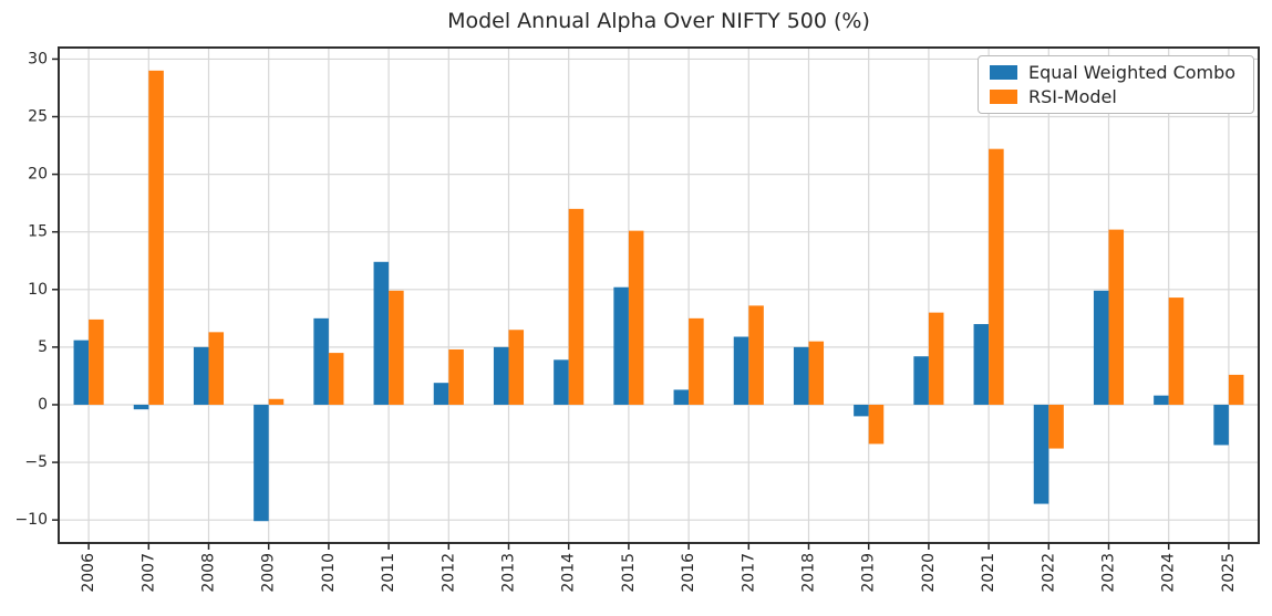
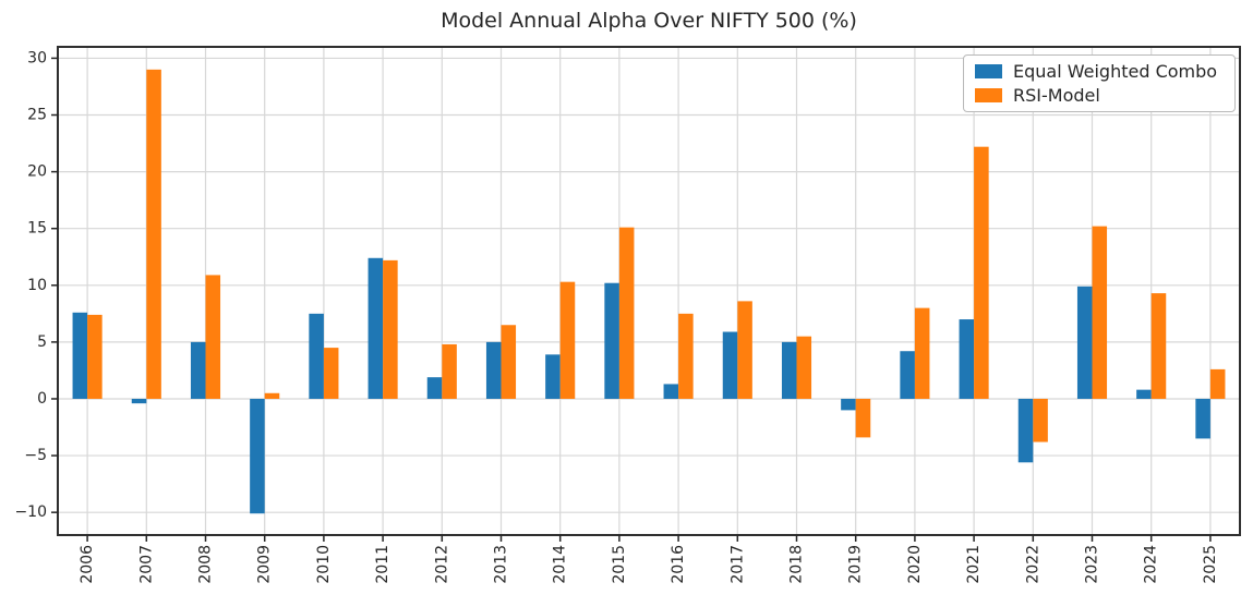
Equal Weighted Combo/2006: 5.6 -> 7.6
RSI-Model/2008: 6.3 -> 10.9
RSI-Model/2011: 9.9 -> 12.2
RSI-Model/2014: 17.0 -> 10.3
Equal Weighted Combo/2022: -8.6 -> -5.6
